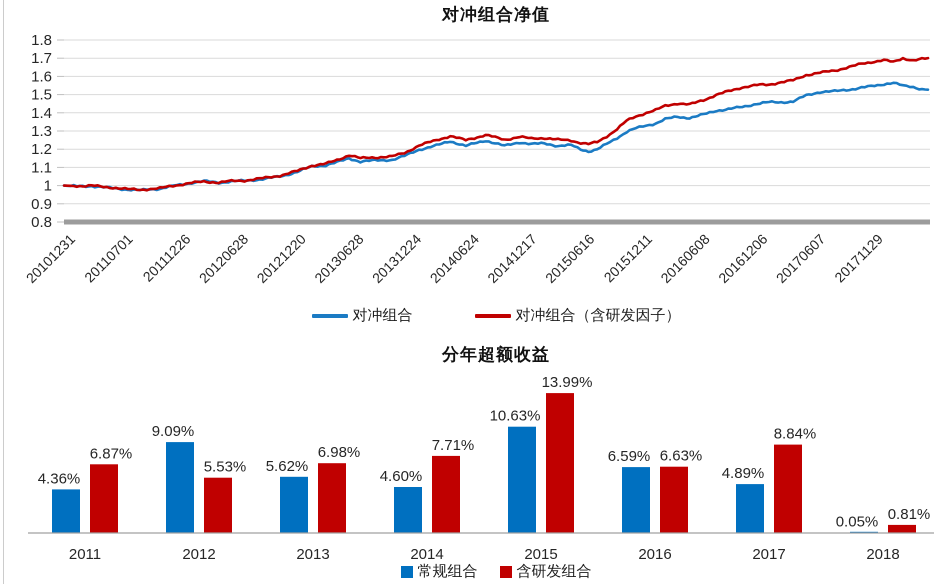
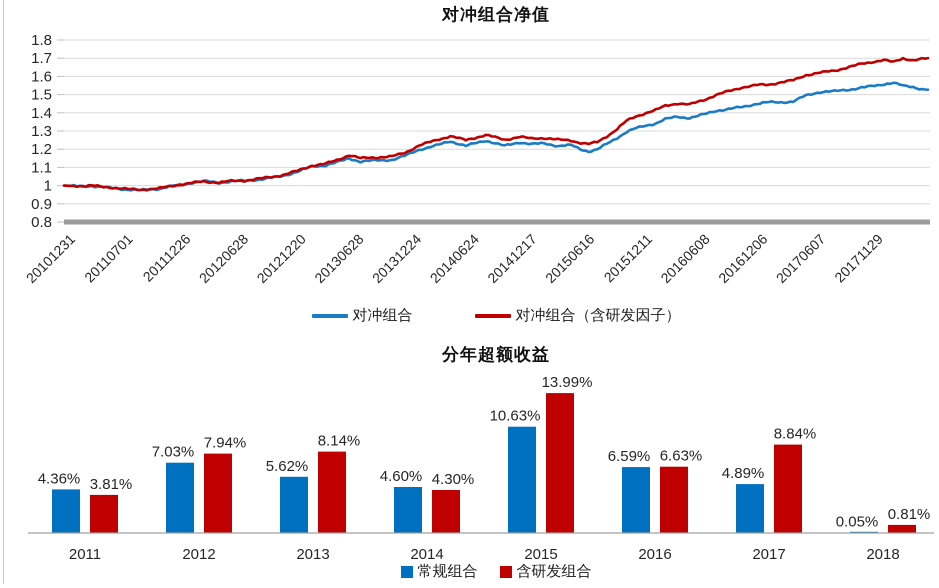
分年超额收益/含研发组合/2011: 6.87% -> 3.81%
分年超额收益/常规组合/2012: 9.09% -> 7.03%
分年超额收益/含研发组合/2012: 5.53% -> 7.94%
分年超额收益/含研发组合/2013: 6.98% -> 8.14%
分年超额收益/含研发组合/2014: 7.71% -> 4.30%
